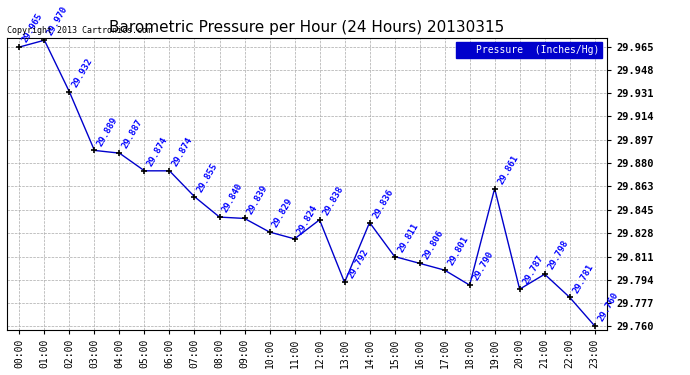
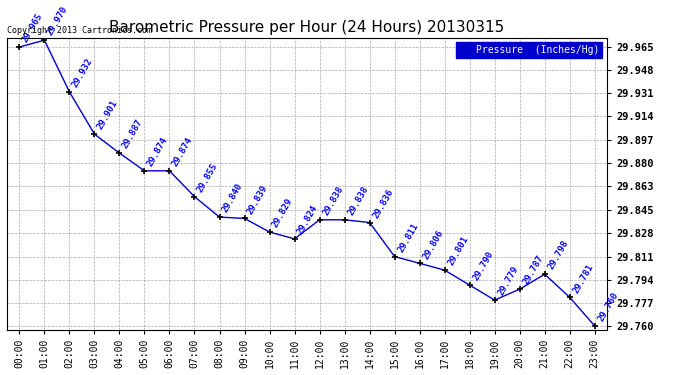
03:00: 29.889 -> 29.901
13:00: 29.792 -> 29.838
19:00: 29.861 -> 29.779
